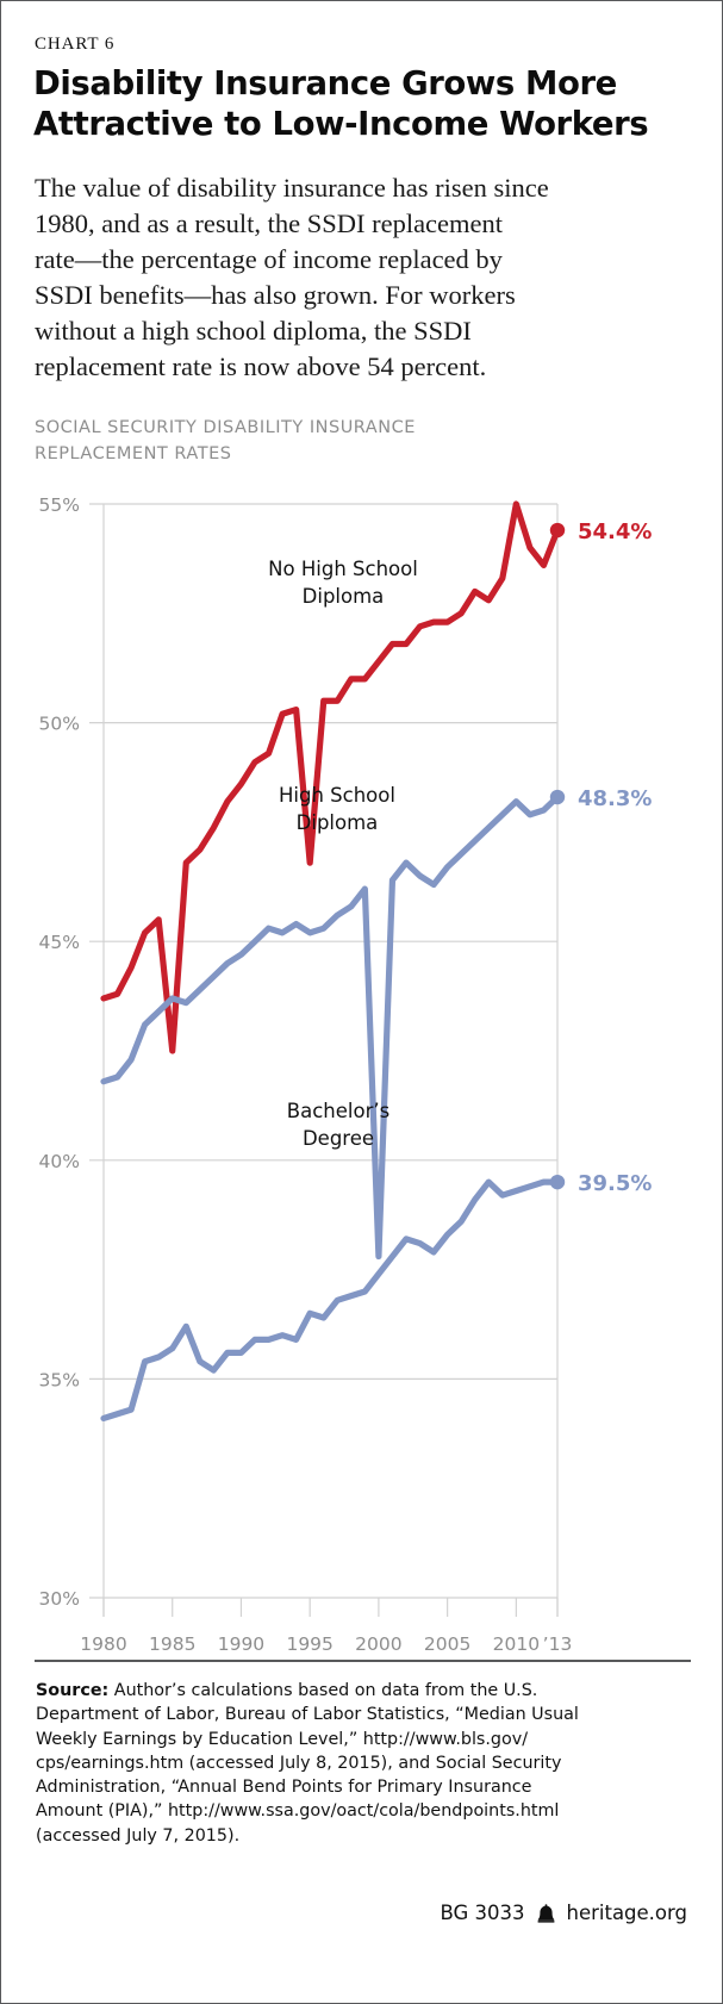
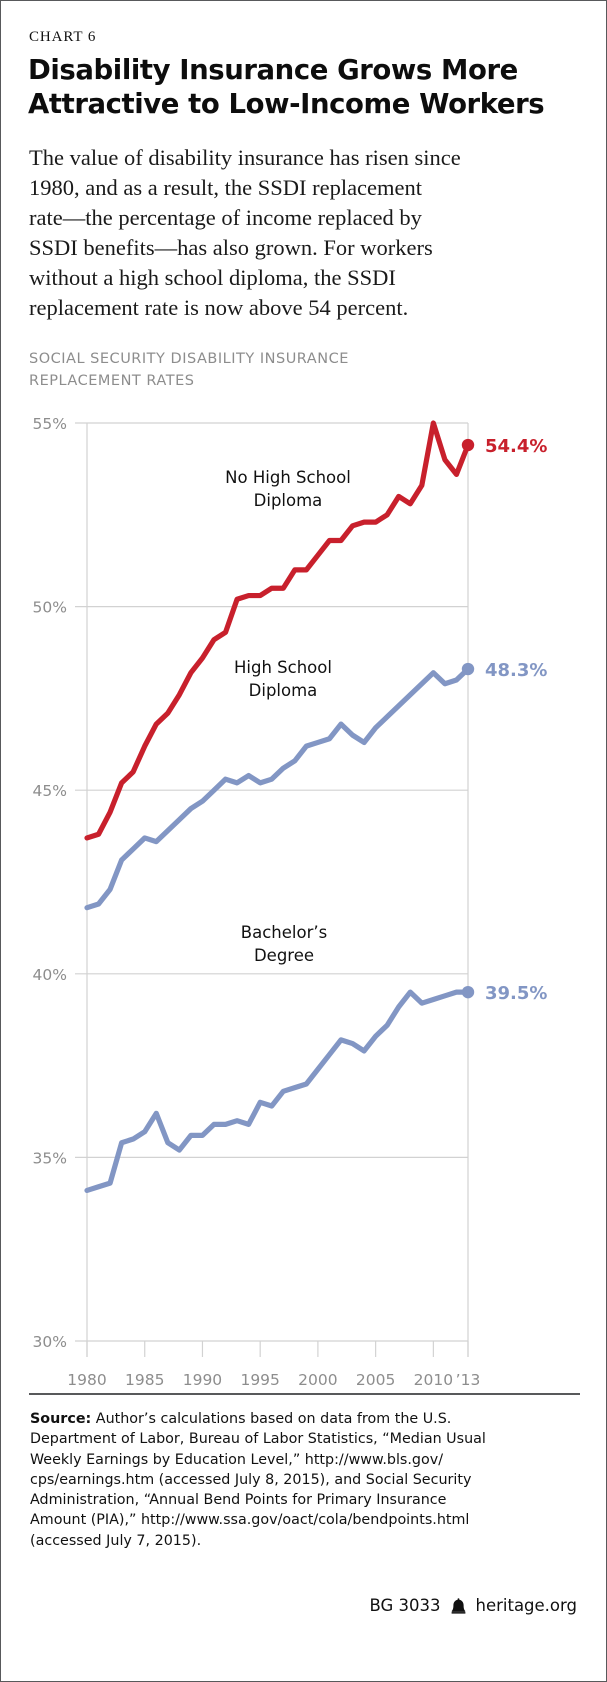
No High School Diploma/1985: 42.5% -> 46.2%
No High School Diploma/1995: 46.8% -> 50.3%
High School Diploma/2000: 37.8% -> 46.3%
